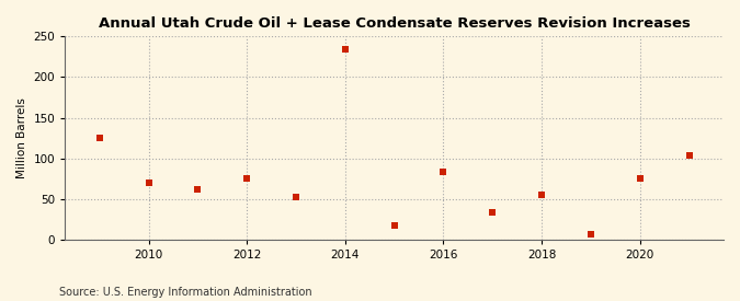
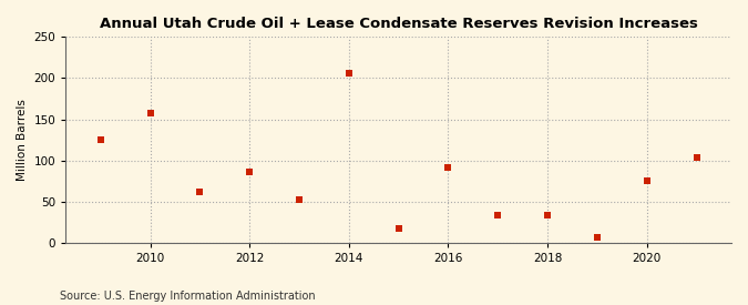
2010: 70 -> 158
2012: 75 -> 86
2014: 234 -> 206
2016: 83 -> 92
2018: 55 -> 34
